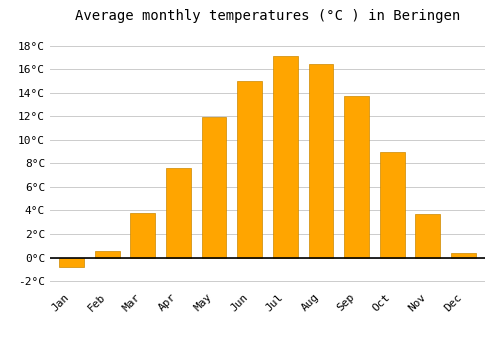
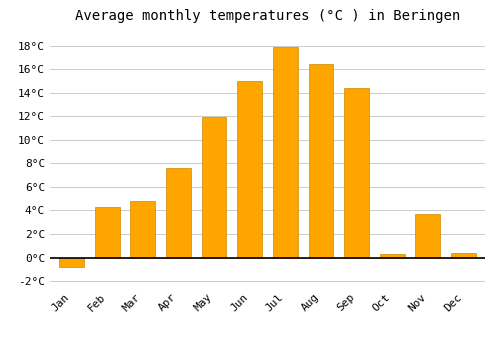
Feb: 0.6°C -> 4.3°C
Mar: 3.8°C -> 4.8°C
Jul: 17.1°C -> 17.9°C
Sep: 13.7°C -> 14.4°C
Oct: 9.0°C -> 0.3°C
